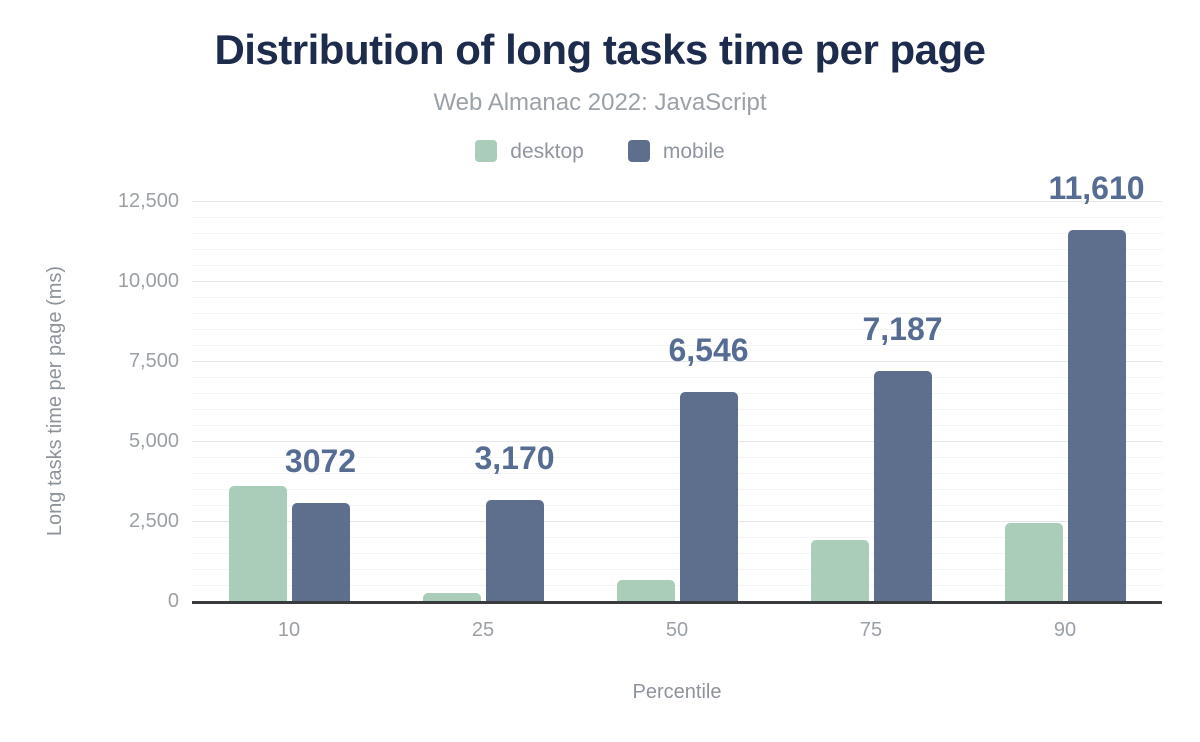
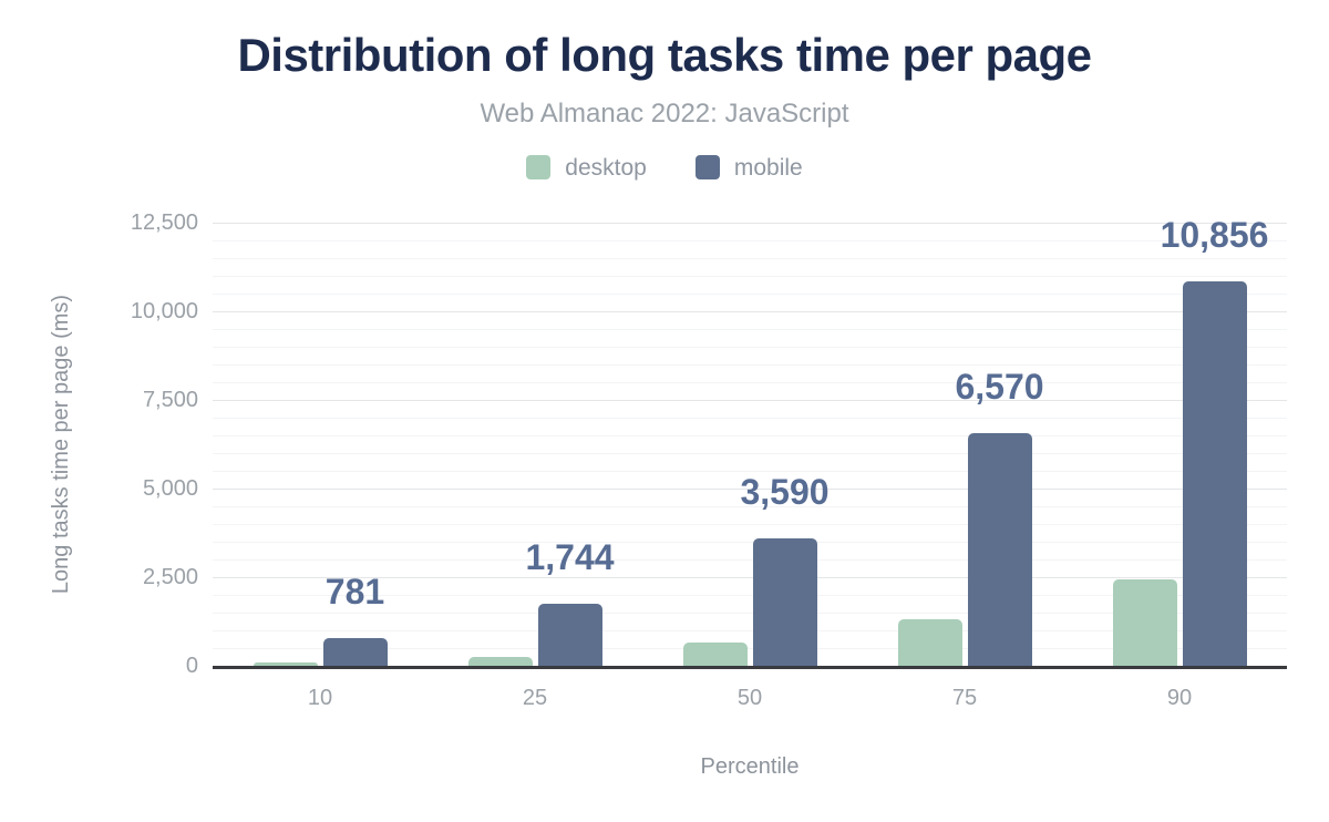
desktop/10: 3600 -> 100
mobile/10: 3072 -> 781
mobile/25: 3,170 -> 1,744
mobile/50: 6,546 -> 3,590
desktop/75: 1900 -> 1300
mobile/75: 7,187 -> 6,570
mobile/90: 11,610 -> 10,856
